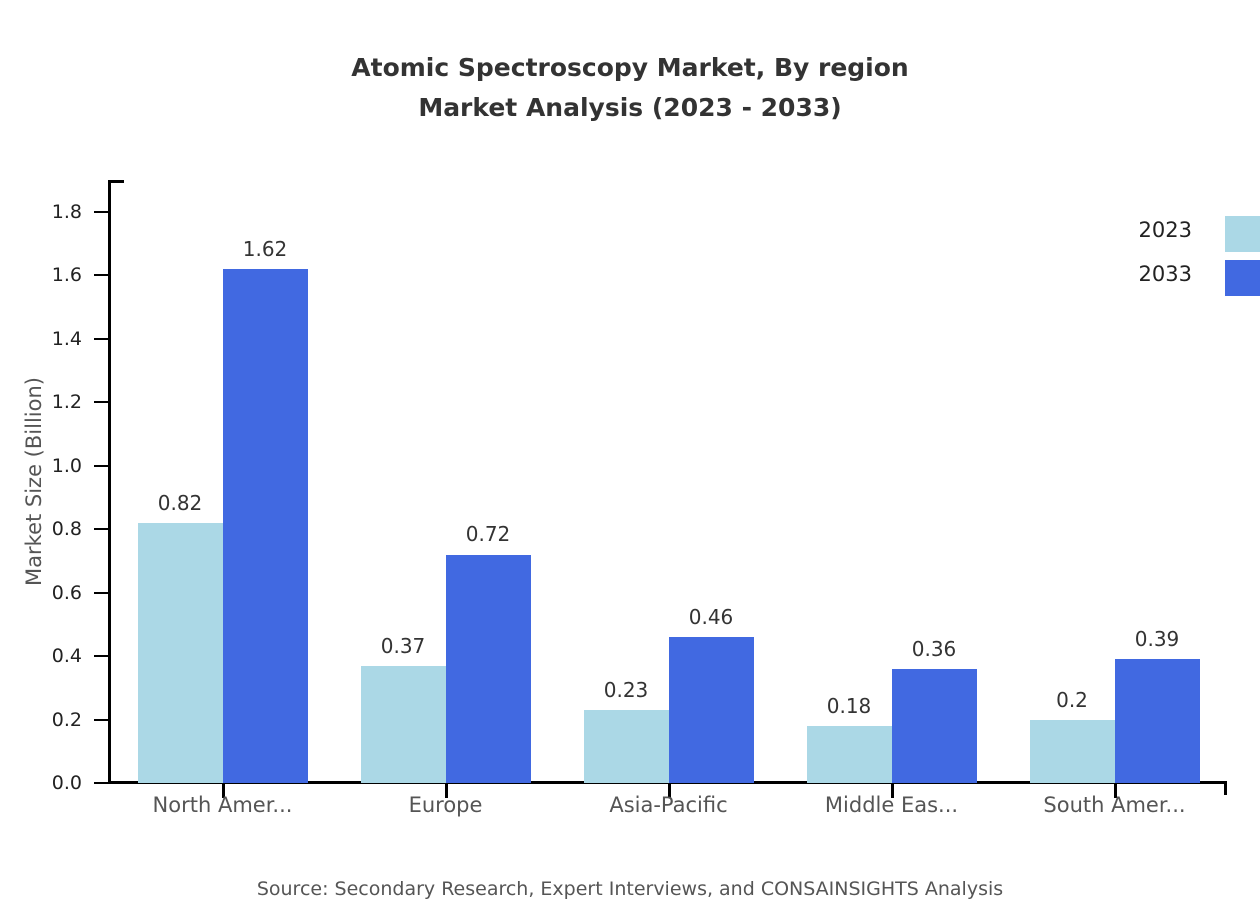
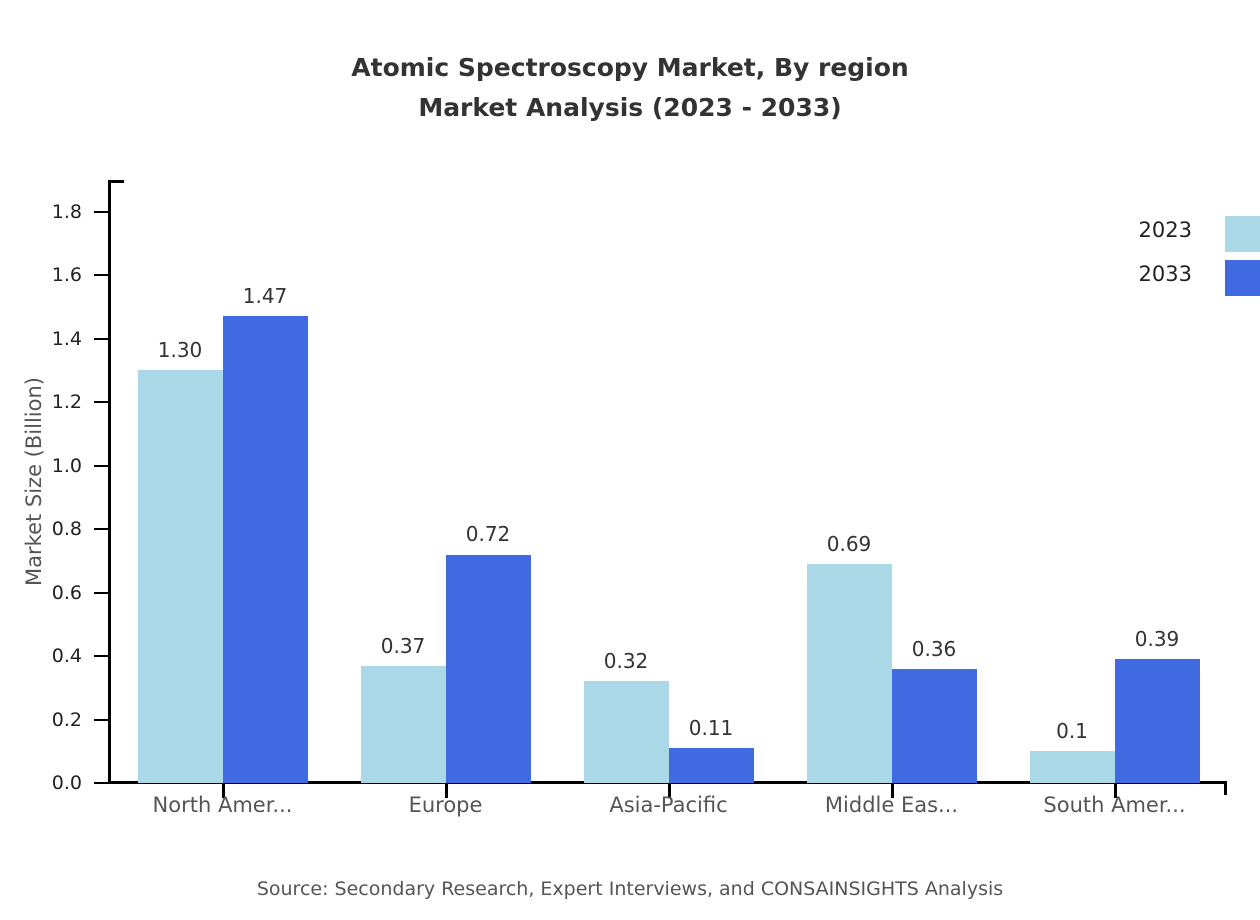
2023/North Amer...: 0.82 -> 1.30
2033/North Amer...: 1.62 -> 1.47
2023/Asia-Pacific: 0.23 -> 0.32
2033/Asia-Pacific: 0.46 -> 0.11
2023/Middle Eas...: 0.18 -> 0.69
2023/South Amer...: 0.2 -> 0.1
